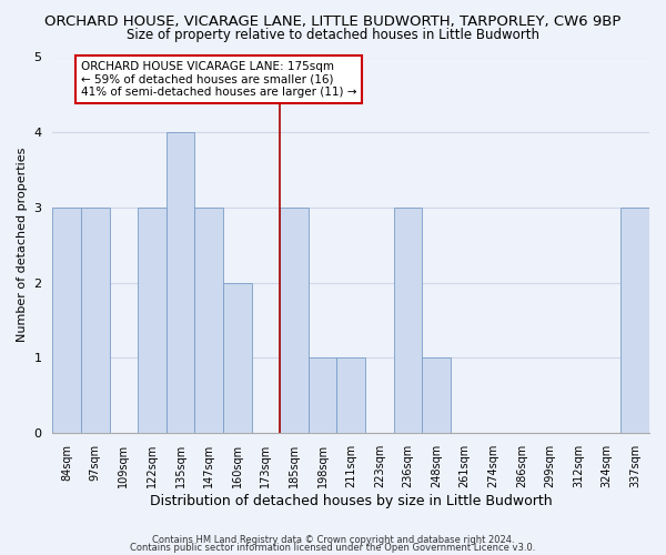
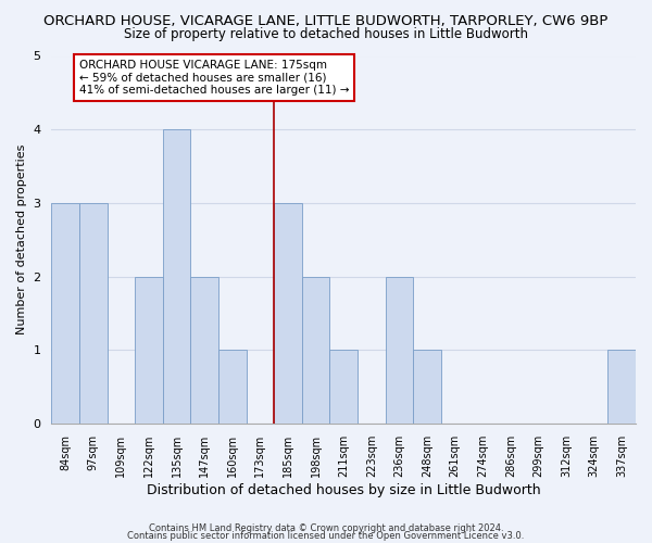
122sqm: 3 -> 2
147sqm: 3 -> 2
160sqm: 2 -> 1
198sqm: 1 -> 2
236sqm: 3 -> 2
337sqm: 3 -> 1
